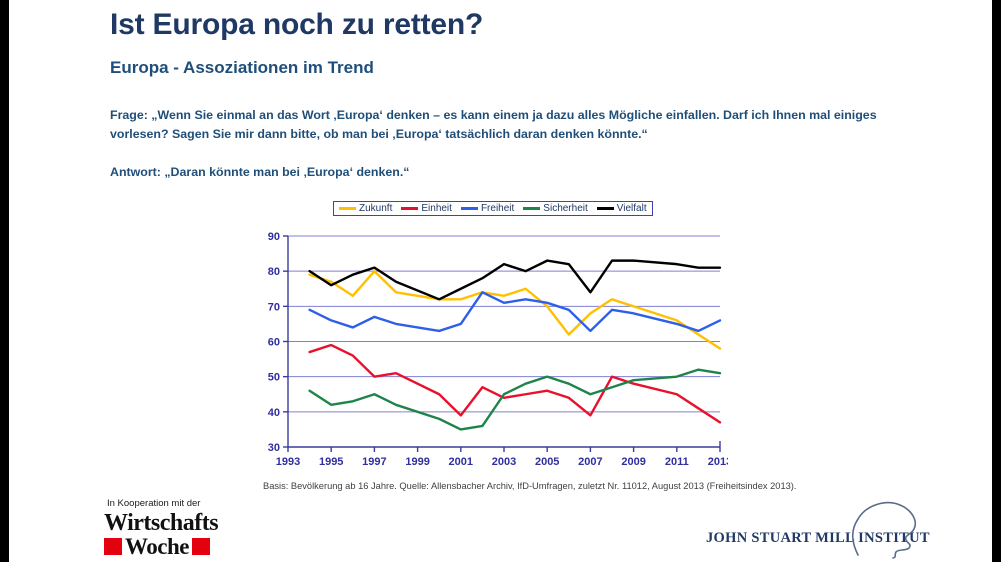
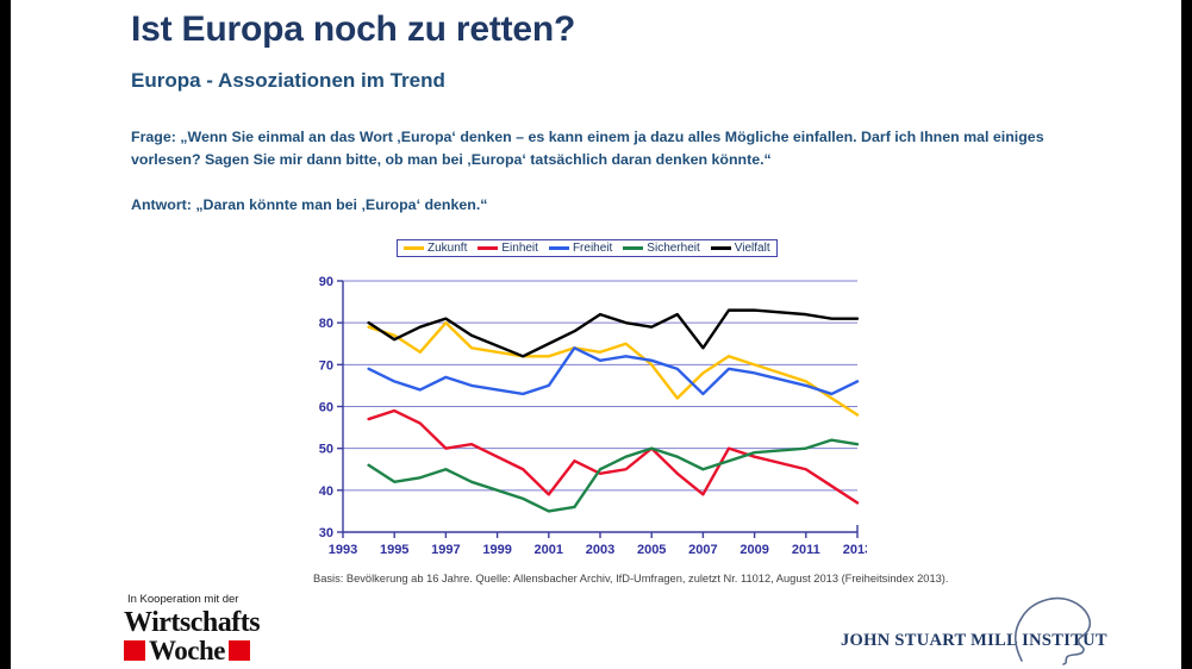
Einheit/2005: 46 -> 50
Vielfalt/2005: 83 -> 79
